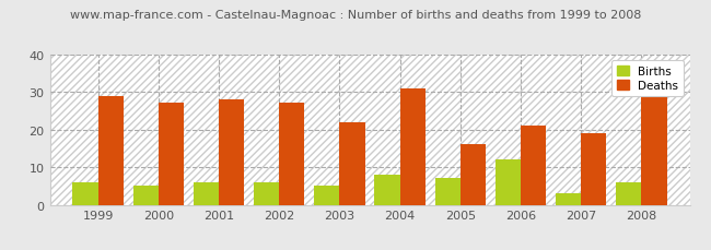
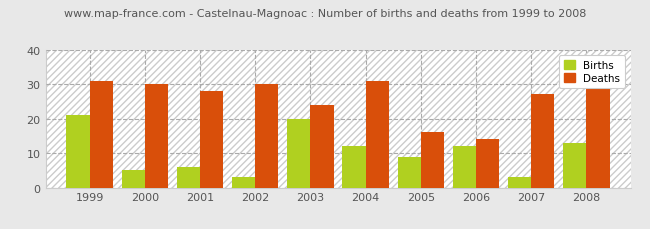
Births/1999: 6 -> 21
Deaths/1999: 29 -> 31
Deaths/2000: 27 -> 30
Births/2002: 6 -> 3
Deaths/2002: 27 -> 30
Births/2003: 5 -> 20
Deaths/2003: 22 -> 24
Births/2004: 8 -> 12
Births/2005: 7 -> 9
Deaths/2006: 21 -> 14
Deaths/2007: 19 -> 27
Births/2008: 6 -> 13
